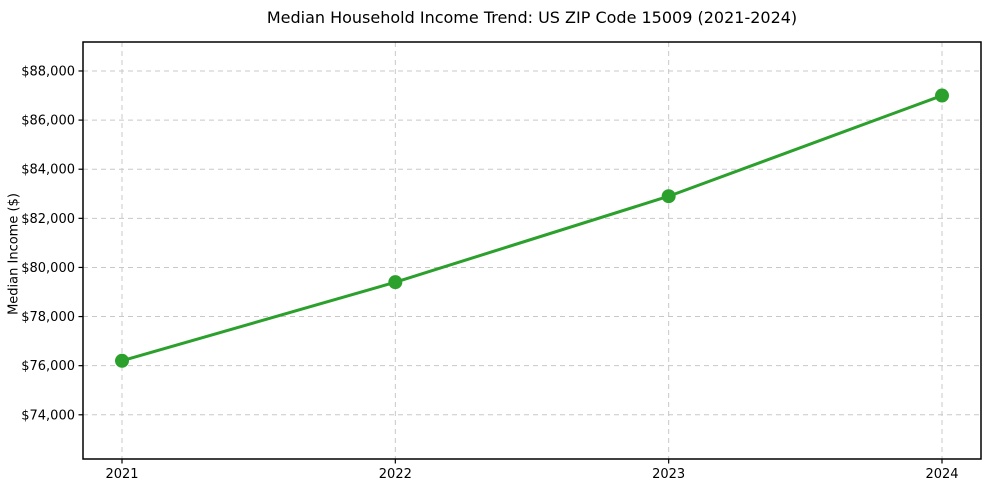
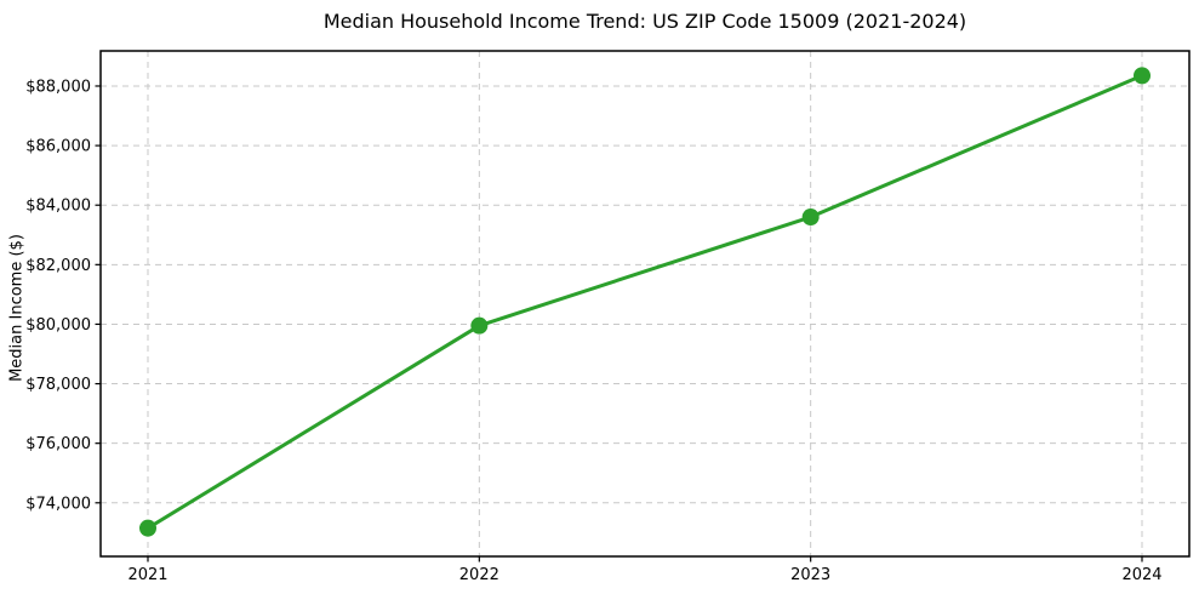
2021: $76200 -> $73200
2022: $79400 -> $80000
2023: $82900 -> $83600
2024: $87000 -> $88400
